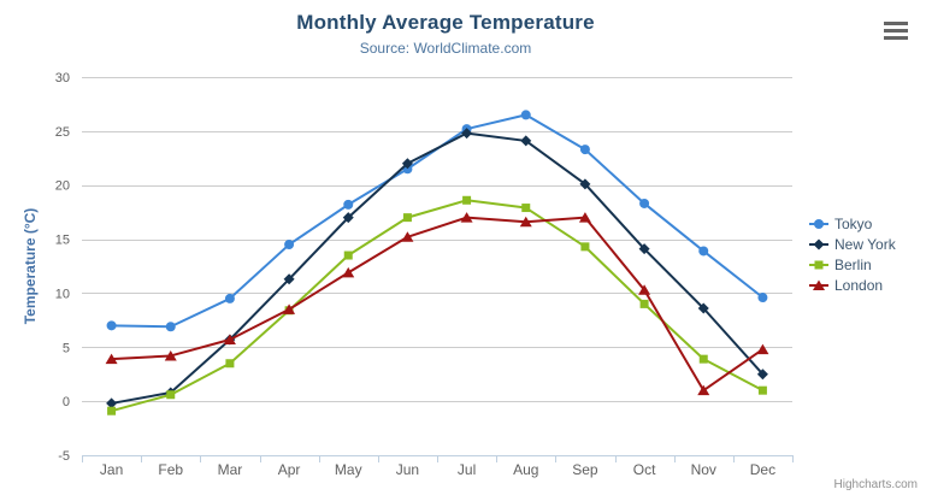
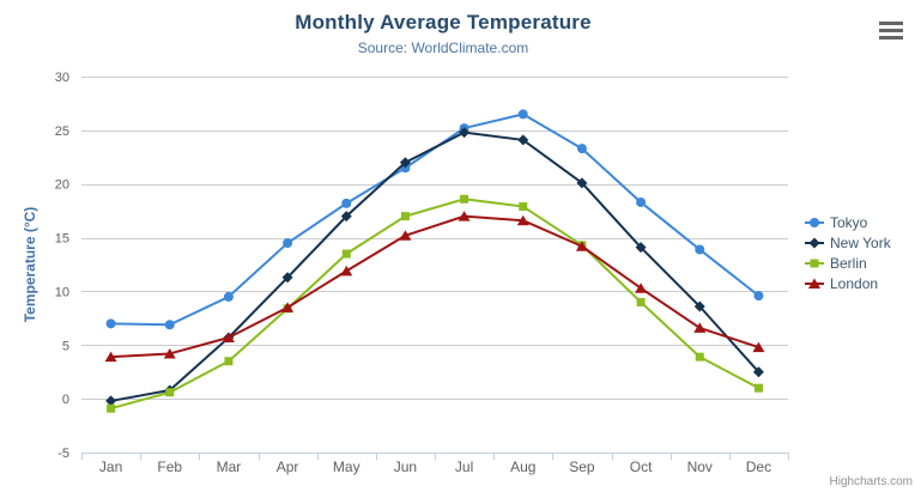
London/Sep: 17 -> 14
London/Nov: 1 -> 7
